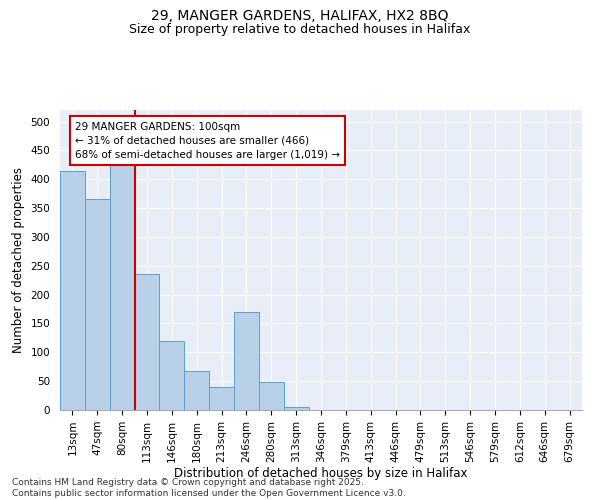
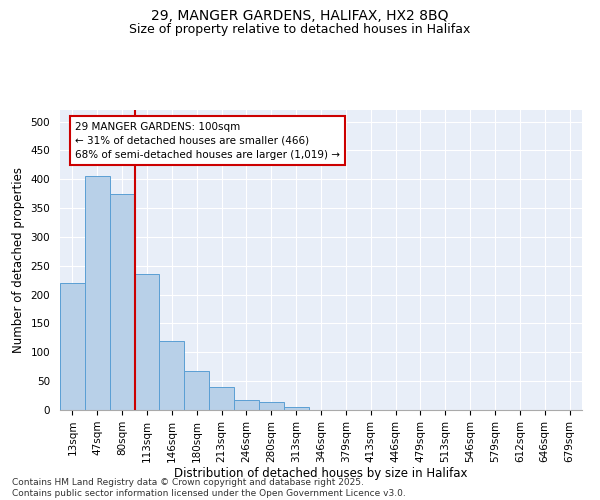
13sqm: 414 -> 220
47sqm: 366 -> 405
80sqm: 426 -> 375
246sqm: 170 -> 18
280sqm: 48 -> 14
